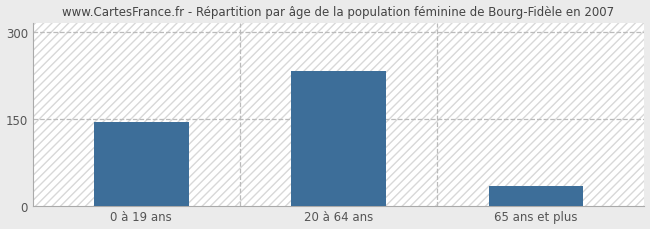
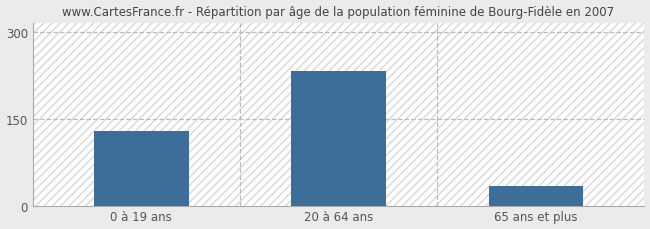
0 à 19 ans: 144 -> 128
